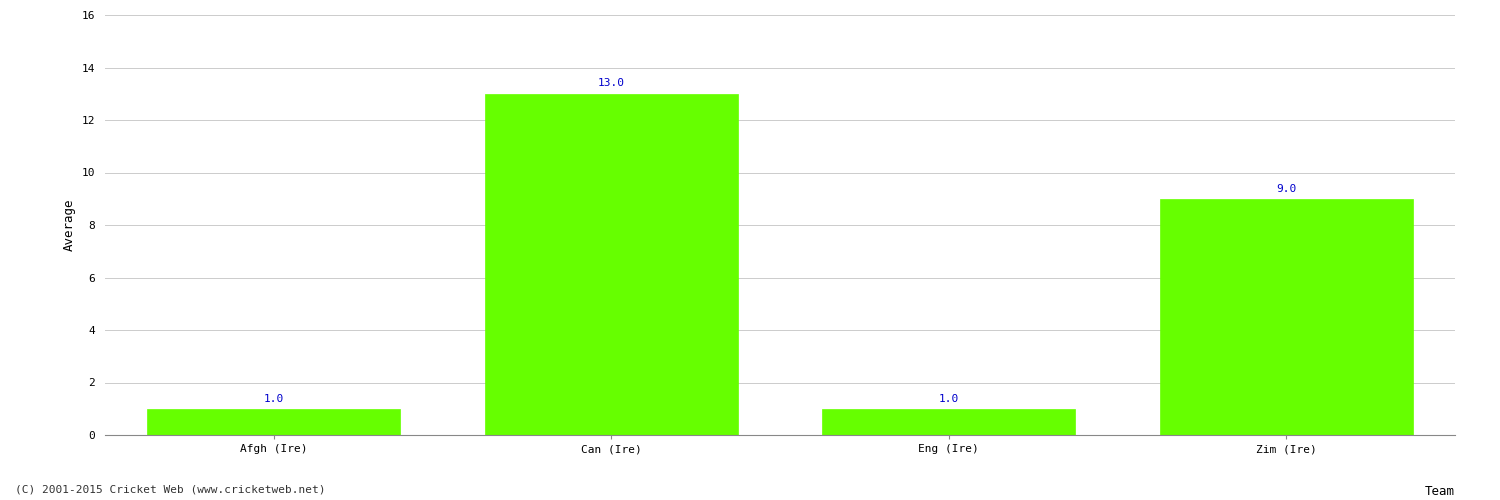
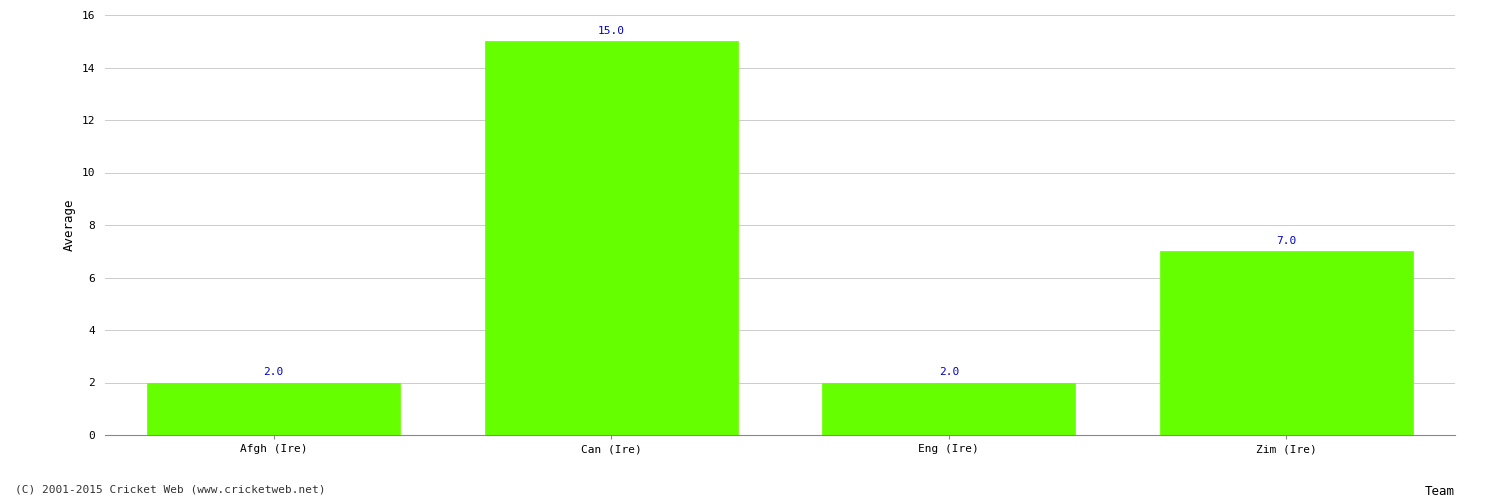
Afgh (Ire): 1.0 -> 2.0
Can (Ire): 13.0 -> 15.0
Eng (Ire): 1.0 -> 2.0
Zim (Ire): 9.0 -> 7.0
